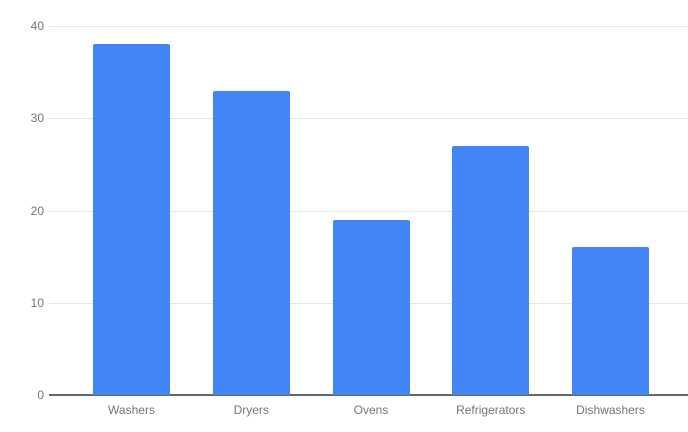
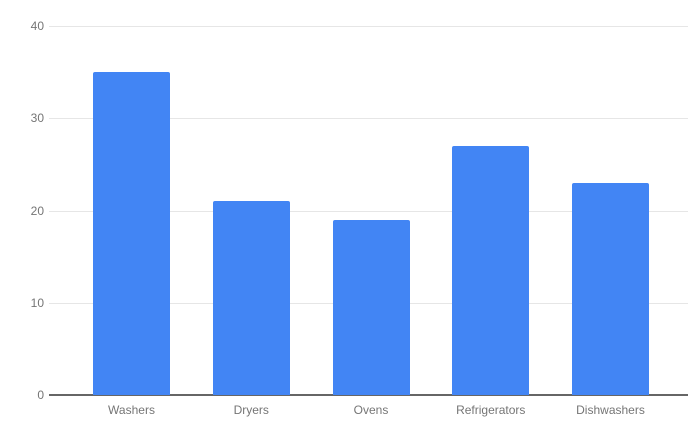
Washers: 38 -> 35
Dryers: 33 -> 21
Dishwashers: 16 -> 23
